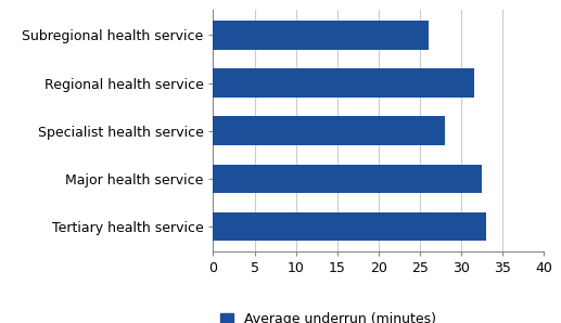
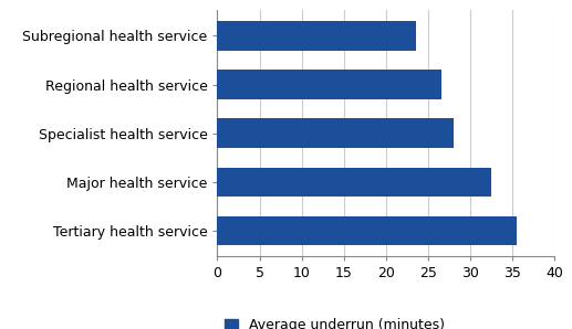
Subregional health service: 26.0 -> 23.5
Regional health service: 31.6 -> 26.5
Tertiary health service: 33.0 -> 35.5
